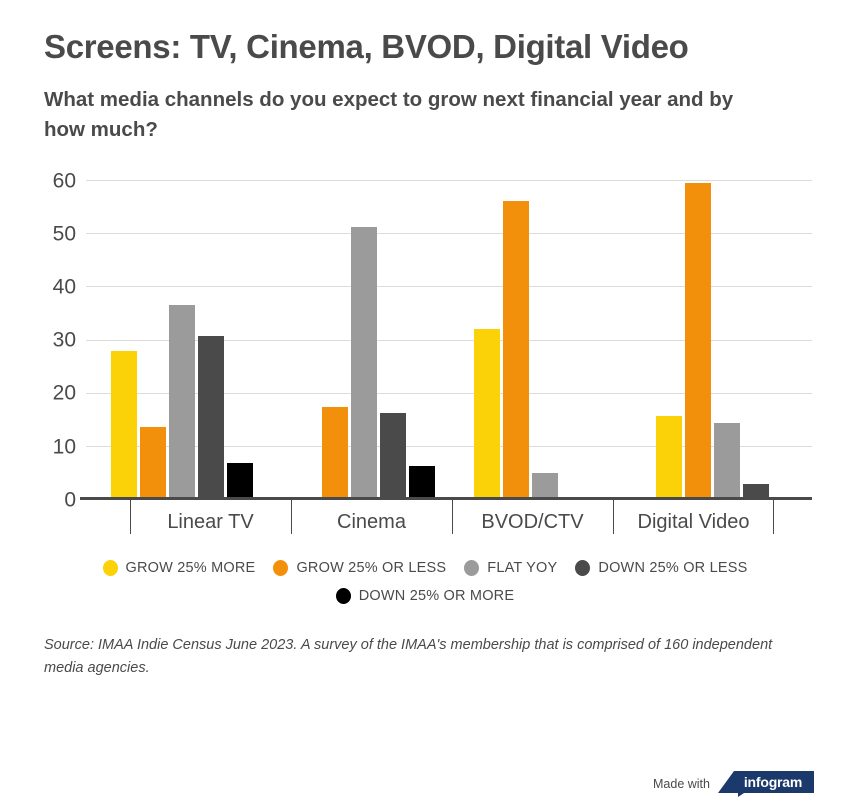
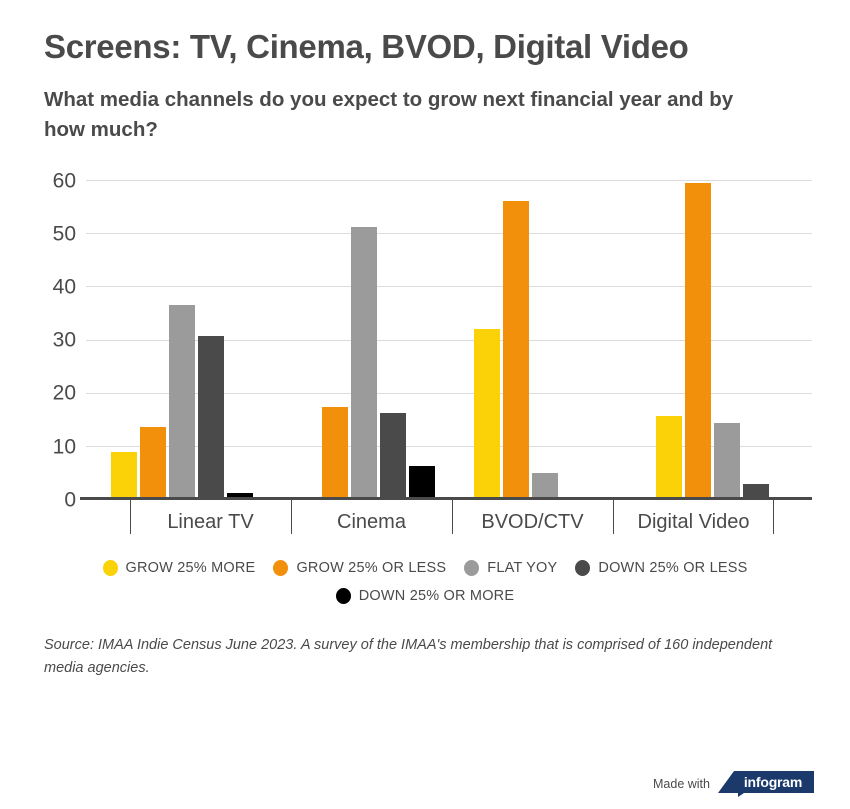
GROW 25% MORE/Linear TV: 28 -> 9
DOWN 25% OR MORE/Linear TV: 7 -> 1
